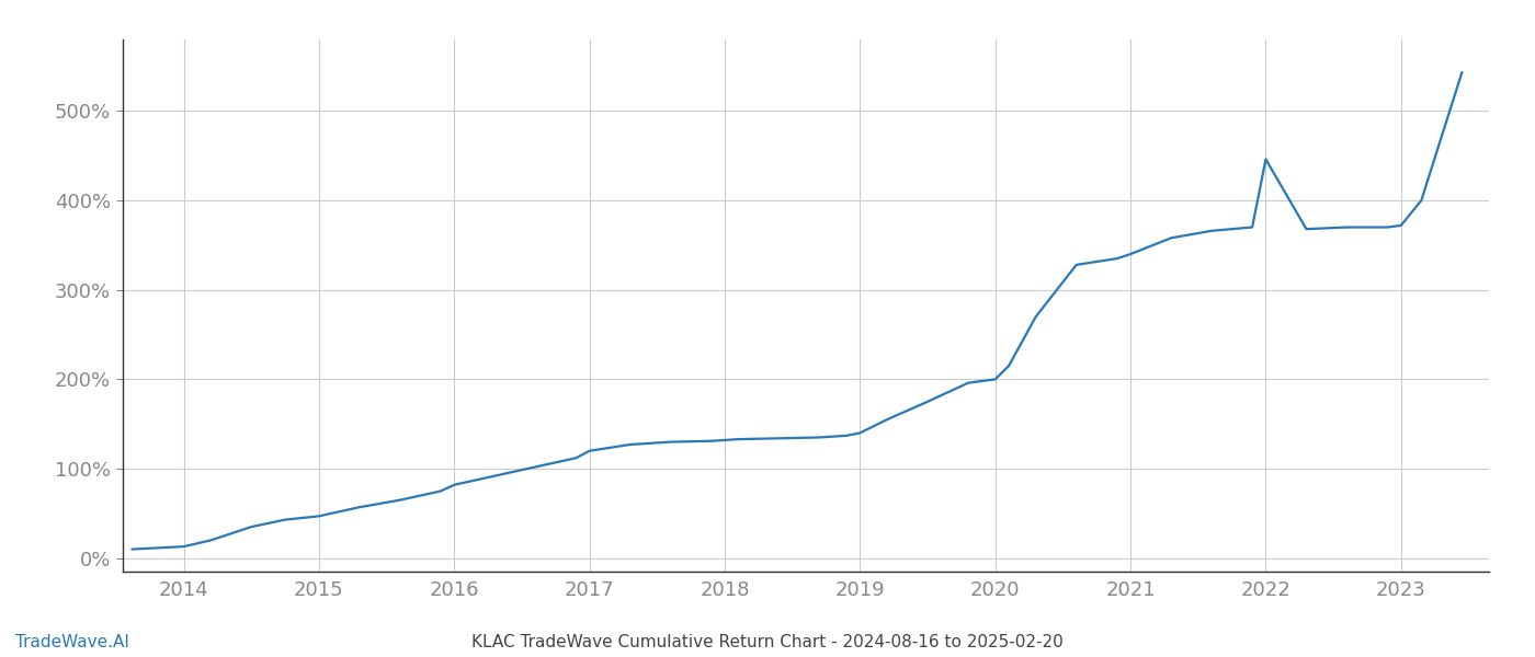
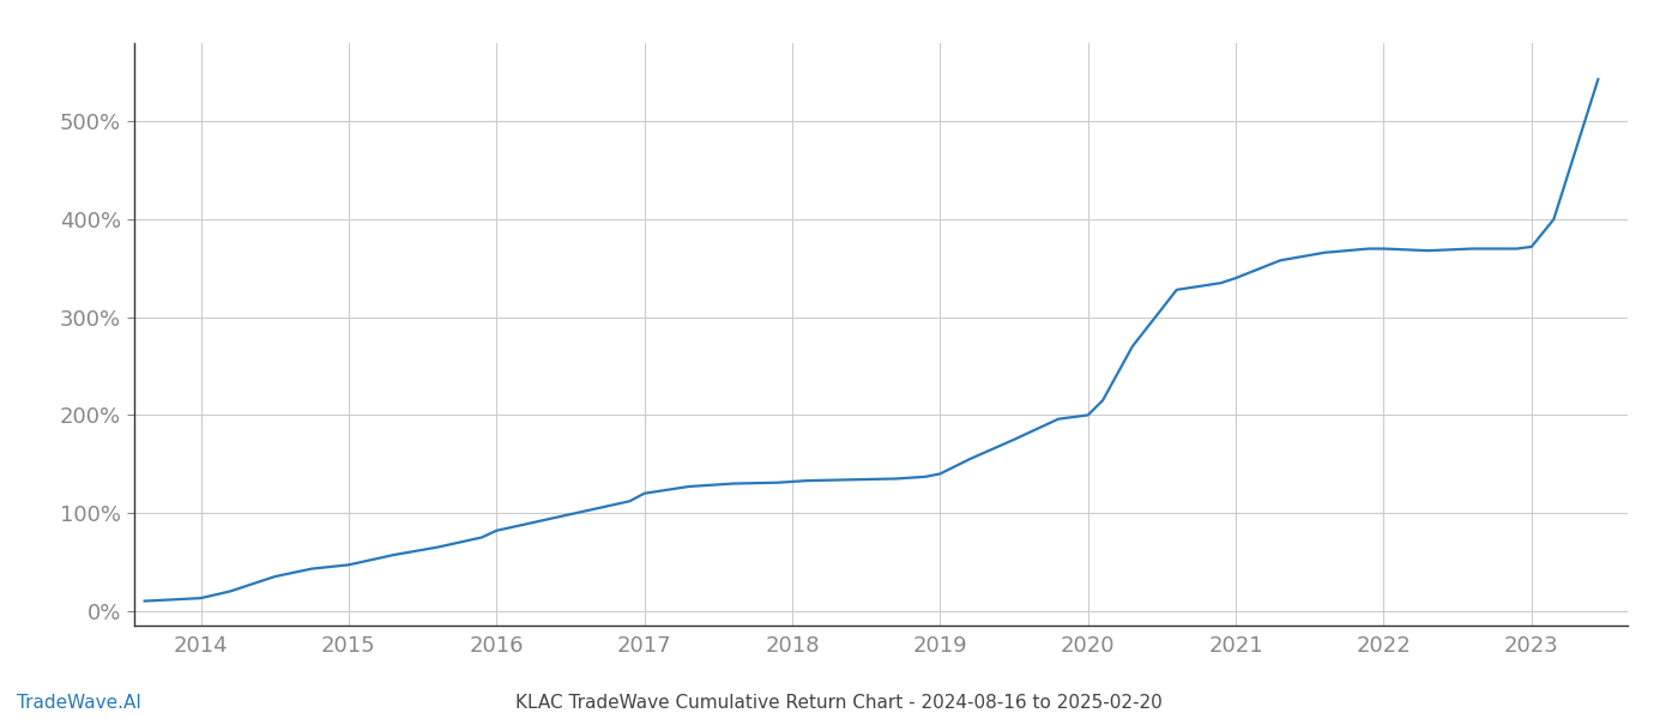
2022: 446% -> 370%
